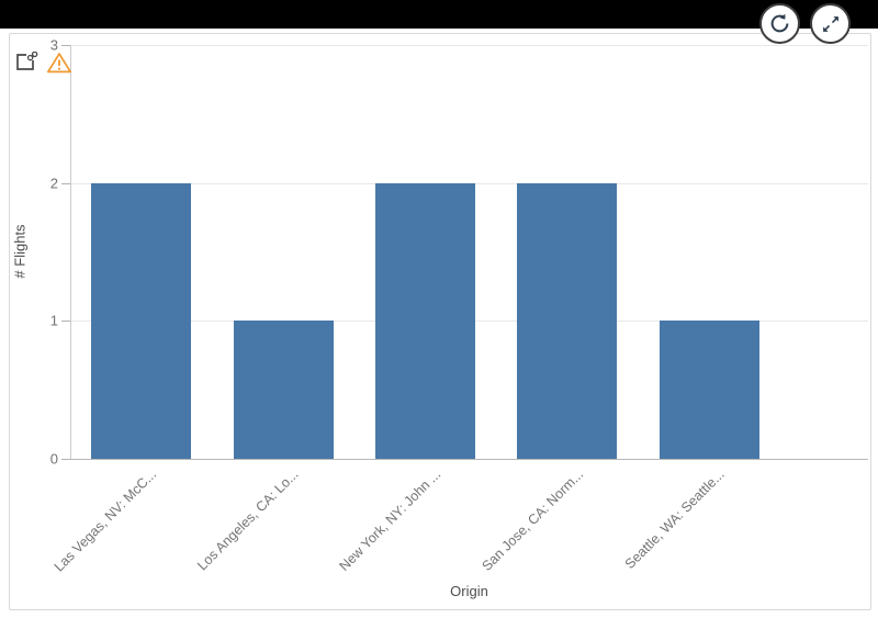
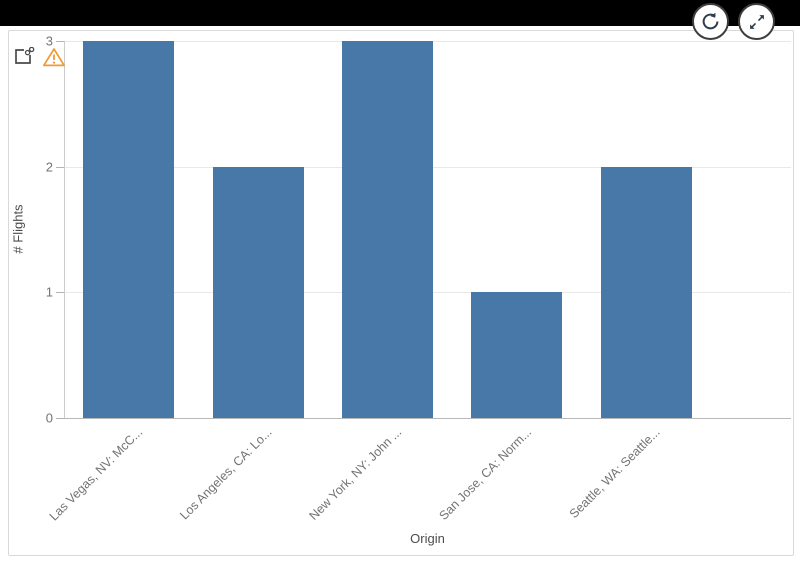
Las Vegas, NV: McC...: 2 -> 3
Los Angeles, CA: Lo...: 1 -> 2
New York, NY: John ...: 2 -> 3
San Jose, CA: Norm...: 2 -> 1
Seattle, WA: Seattle...: 1 -> 2
